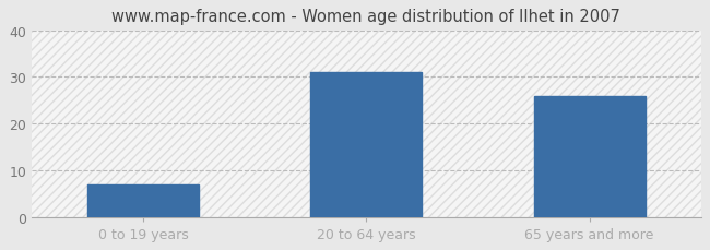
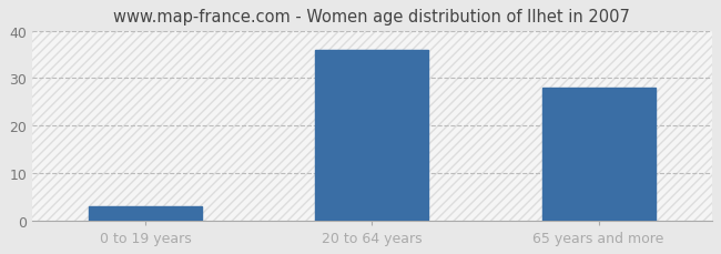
0 to 19 years: 7 -> 3
20 to 64 years: 31 -> 36
65 years and more: 26 -> 28
